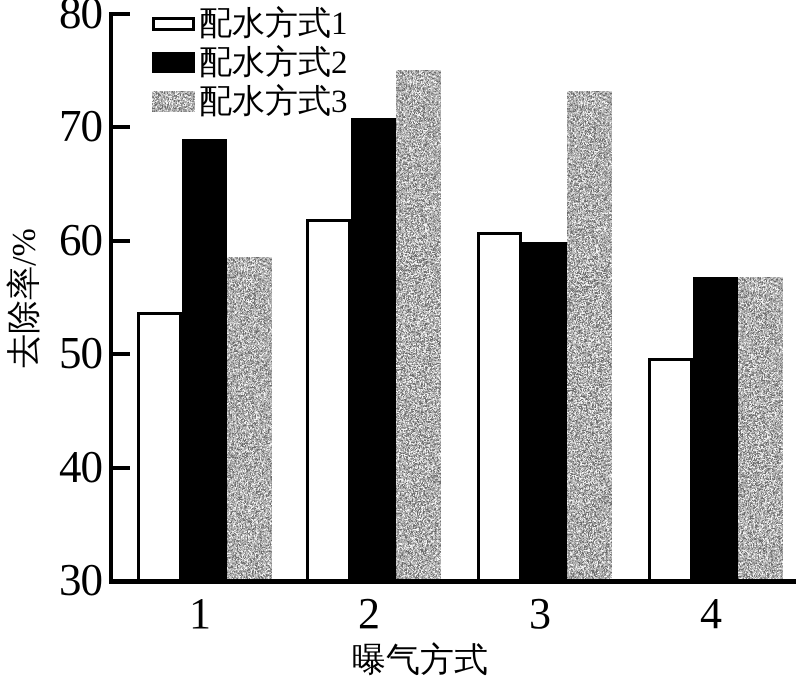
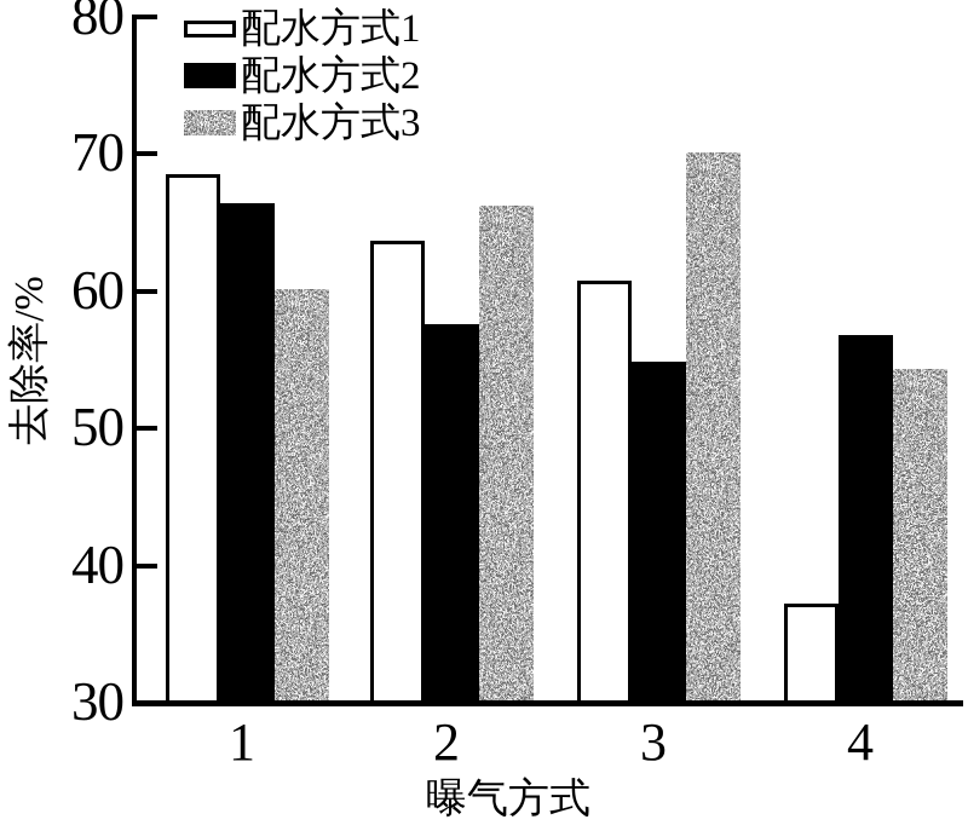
配水方式1/1: 53.7 -> 68.5
配水方式2/1: 69.0 -> 66.4
配水方式3/1: 58.6 -> 60.2
配水方式1/2: 61.9 -> 63.7
配水方式2/2: 70.8 -> 57.6
配水方式3/2: 75.1 -> 66.2
配水方式2/3: 59.9 -> 54.9
配水方式3/3: 73.2 -> 70.1
配水方式1/4: 49.7 -> 37.2
配水方式3/4: 56.8 -> 54.3
